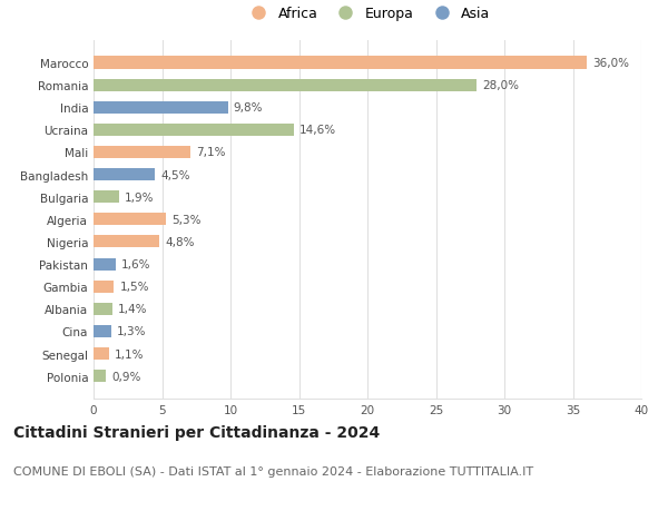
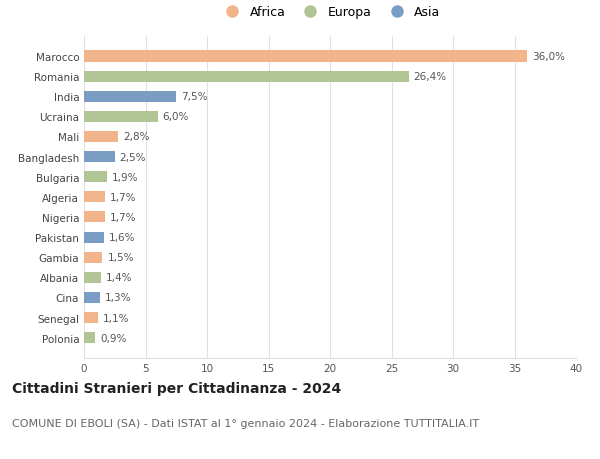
Romania: 28,0% -> 26,4%
India: 9,8% -> 7,5%
Ucraina: 14,6% -> 6,0%
Mali: 7,1% -> 2,8%
Bangladesh: 4,5% -> 2,5%
Algeria: 5,3% -> 1,7%
Nigeria: 4,8% -> 1,7%
